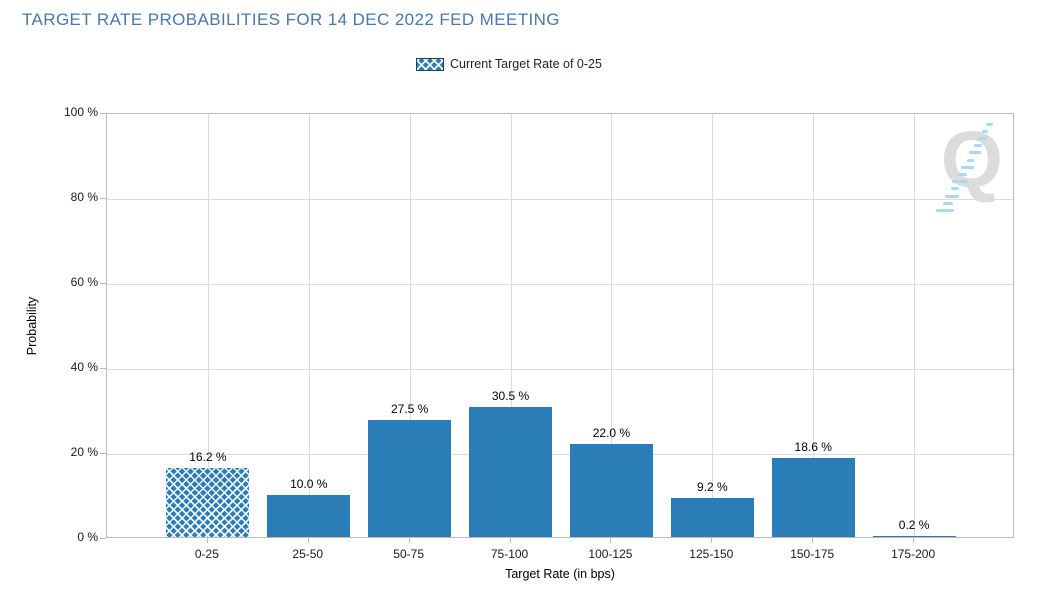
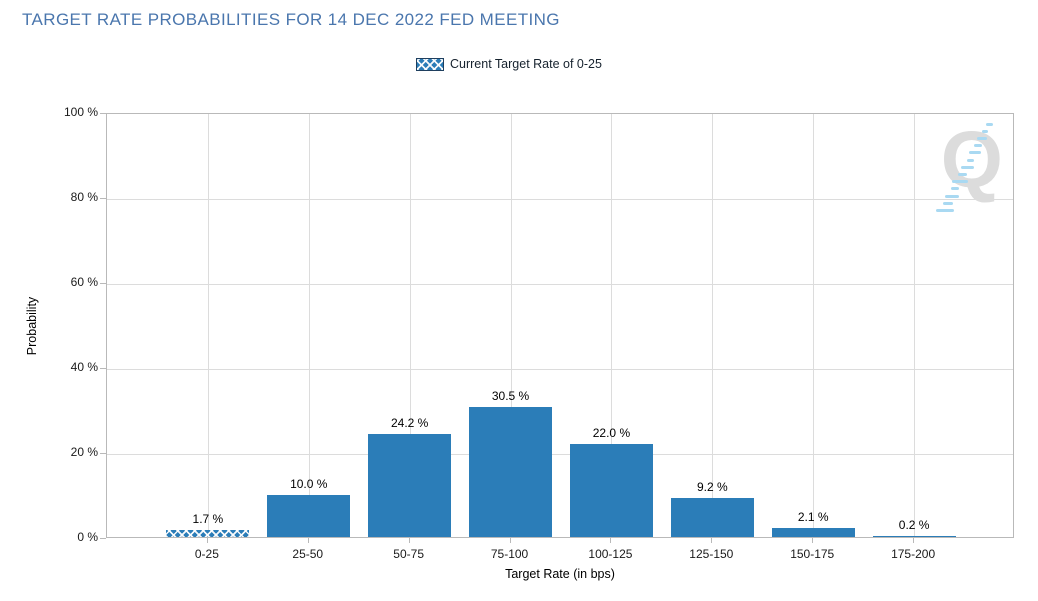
0-25: 16.2 -> 1.7
50-75: 27.5 -> 24.2
150-175: 18.6 -> 2.1
